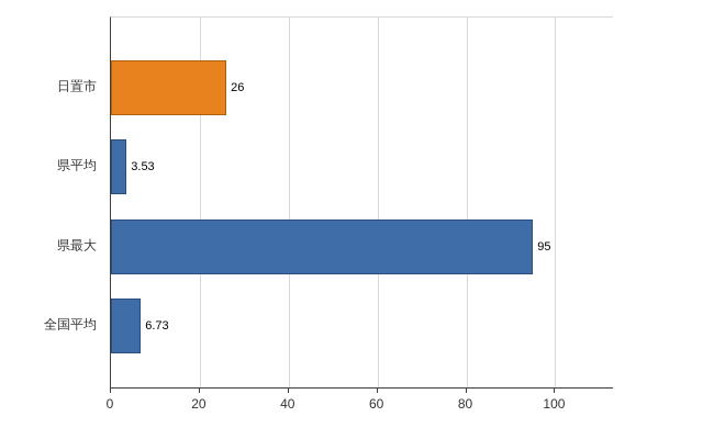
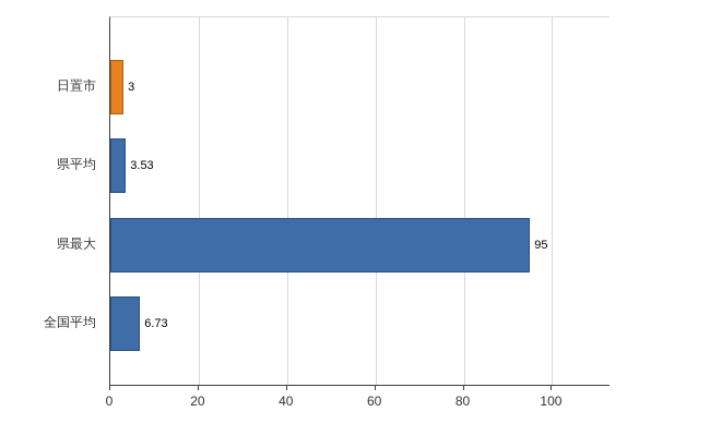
日置市: 26 -> 3
